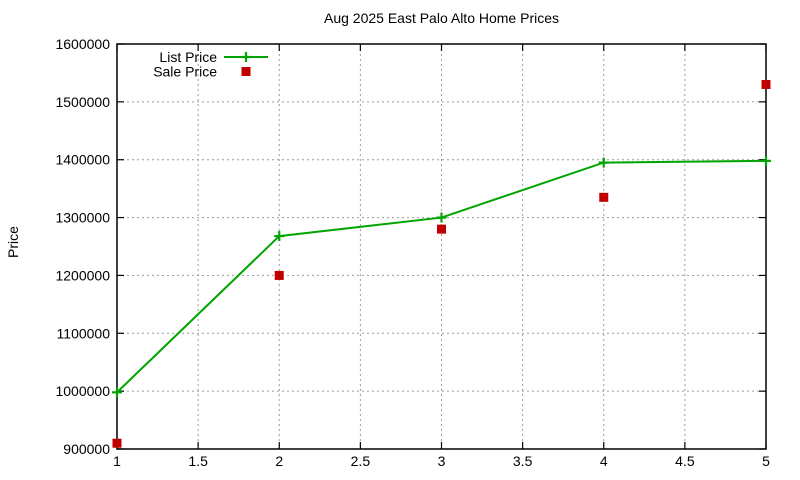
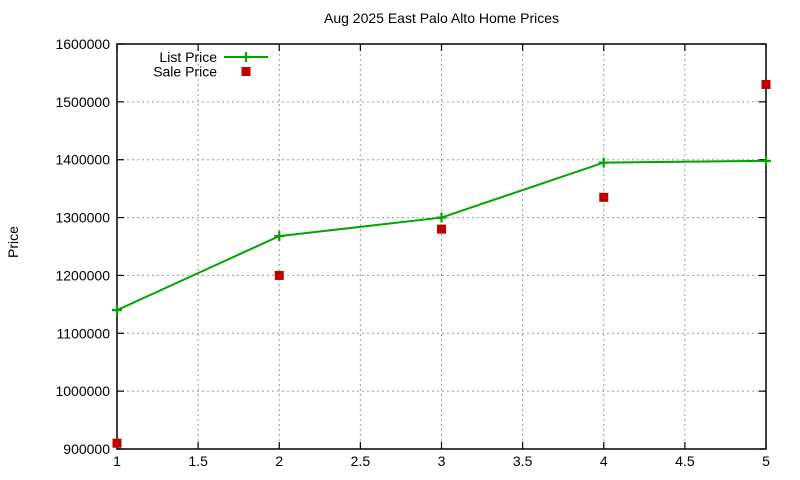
List Price/1: 1000000 -> 1140000
